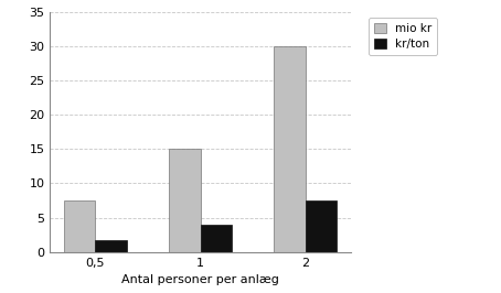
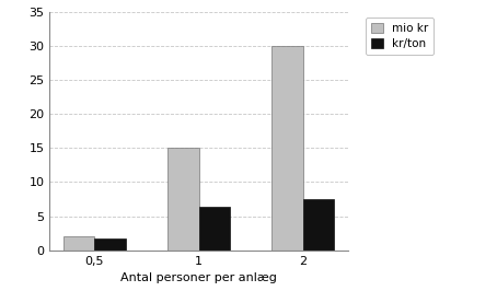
mio kr/0,5: 7.5 -> 2.0
kr/ton/1: 4.0 -> 6.4
